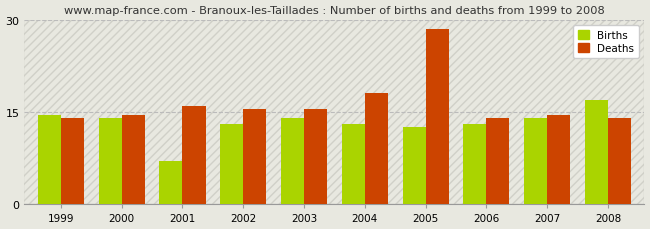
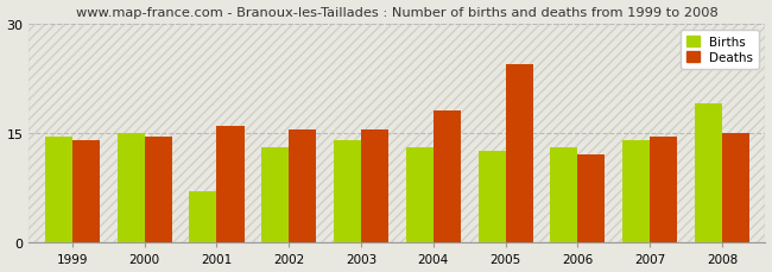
Births/2000: 14.0 -> 15.0
Deaths/2005: 28.5 -> 24.4
Deaths/2006: 14.0 -> 12.0
Births/2008: 17.0 -> 19.0
Deaths/2008: 14.0 -> 15.0
